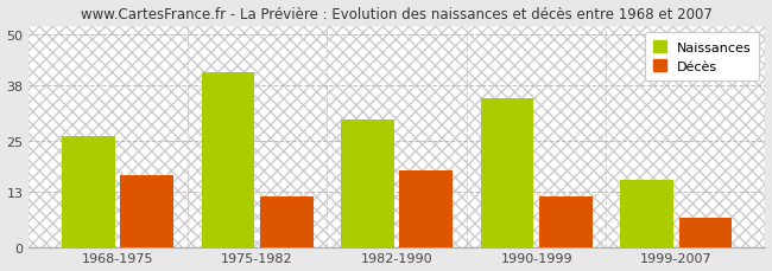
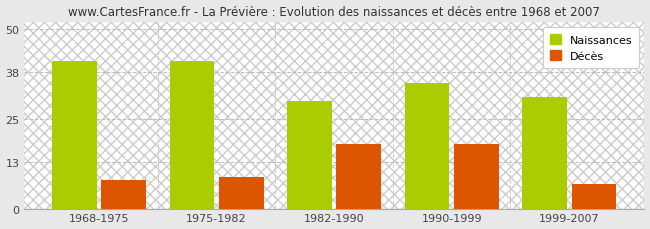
Naissances/1968-1975: 26 -> 41
Décès/1968-1975: 17 -> 8
Décès/1975-1982: 12 -> 9
Décès/1990-1999: 12 -> 18
Naissances/1999-2007: 16 -> 31
